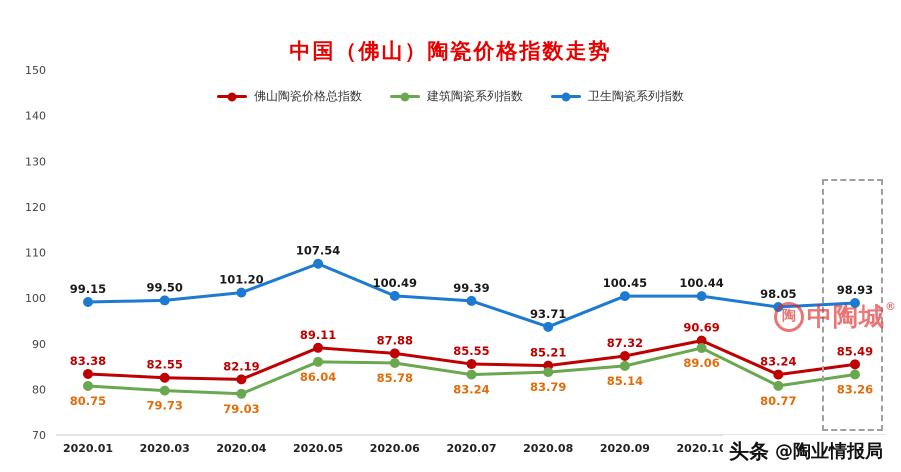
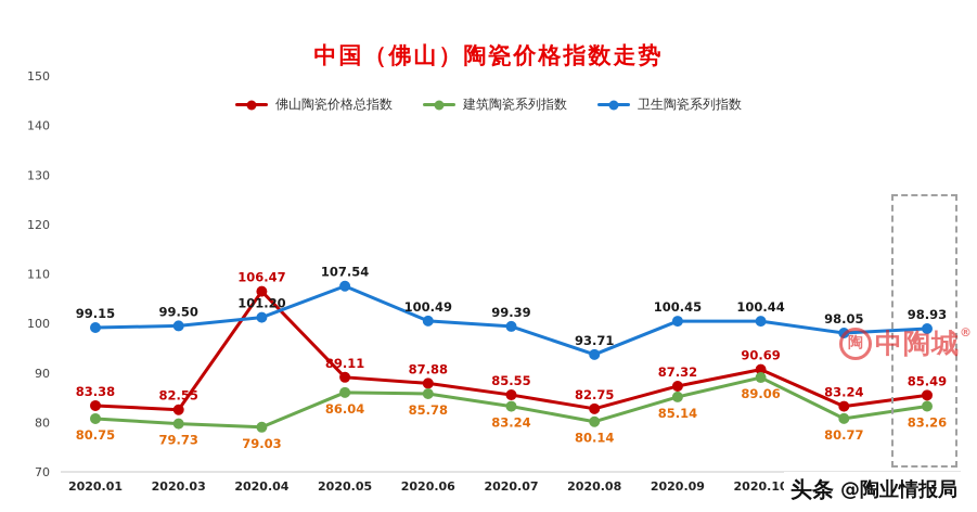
佛山陶瓷价格总指数/2020.04: 82.19 -> 106.47
佛山陶瓷价格总指数/2020.08: 85.21 -> 82.75
建筑陶瓷系列指数/2020.08: 83.79 -> 80.14
